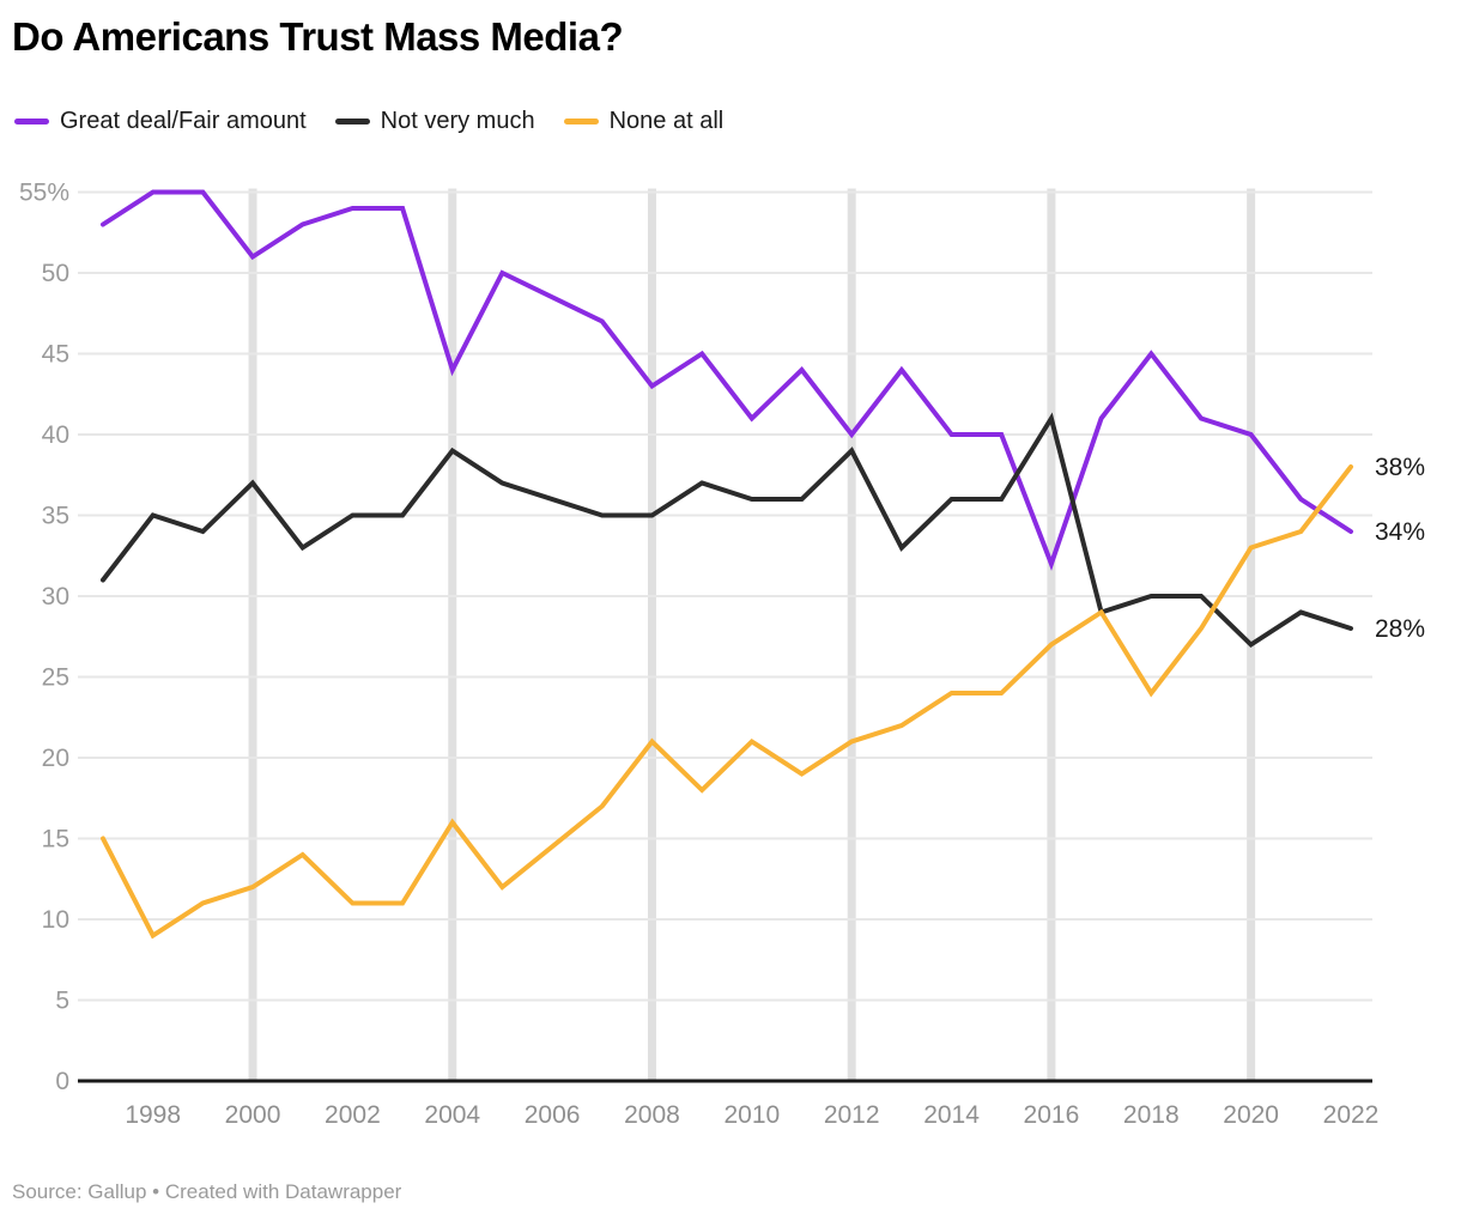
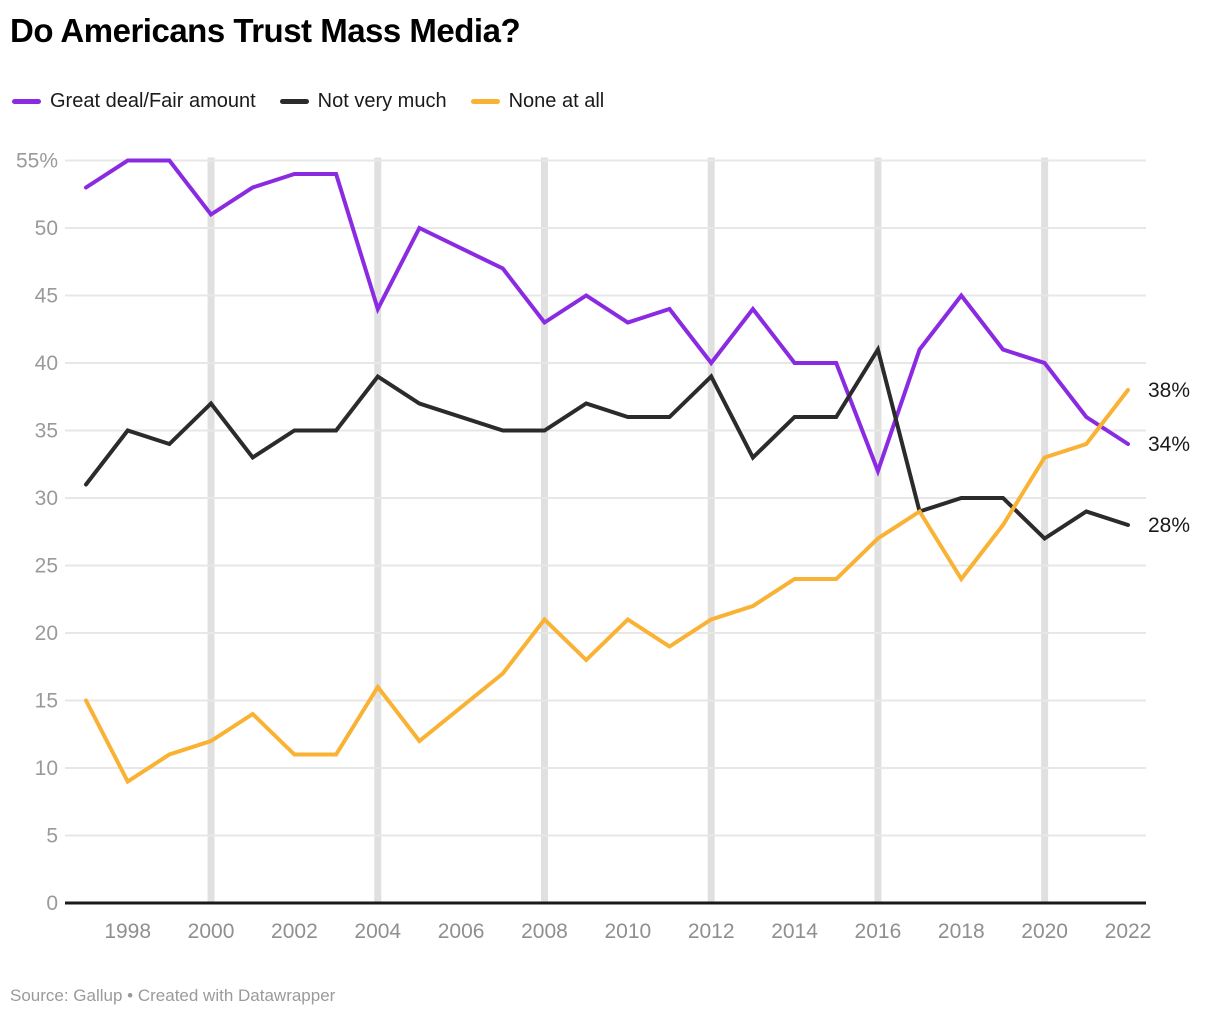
Great deal/Fair amount/2010: 41% -> 43%
